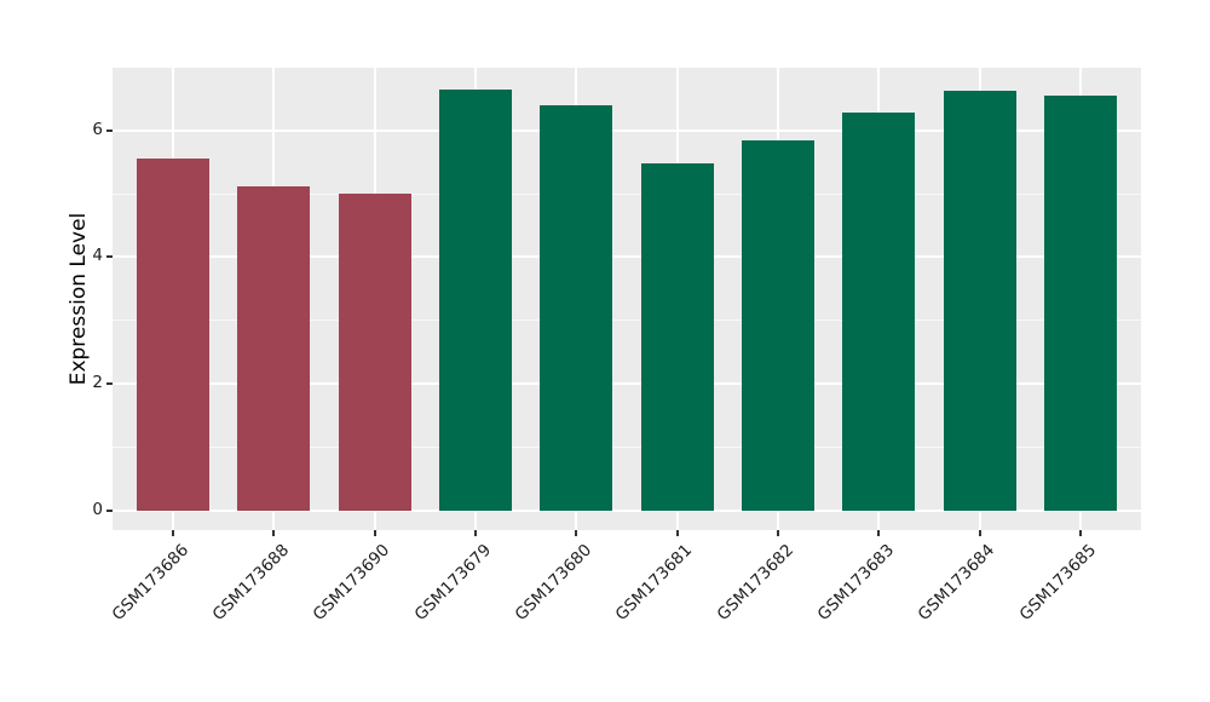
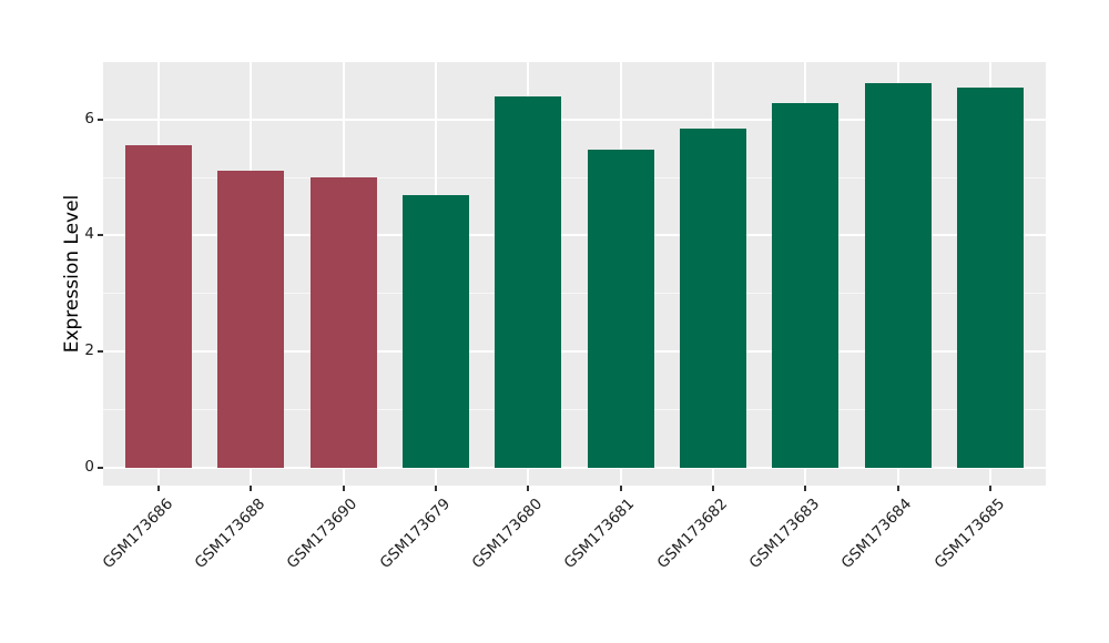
GSM173679: 6.7 -> 4.7
